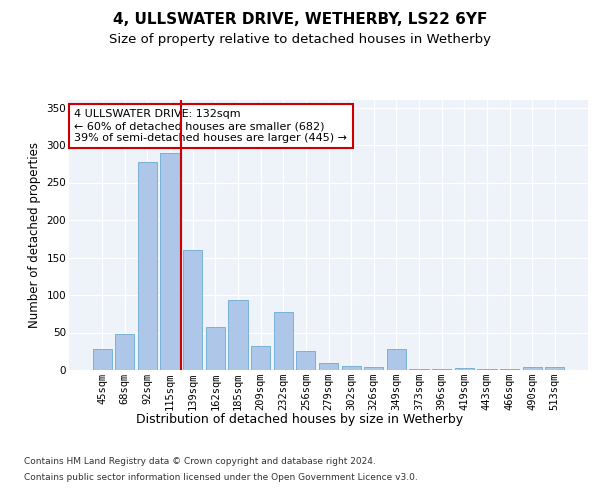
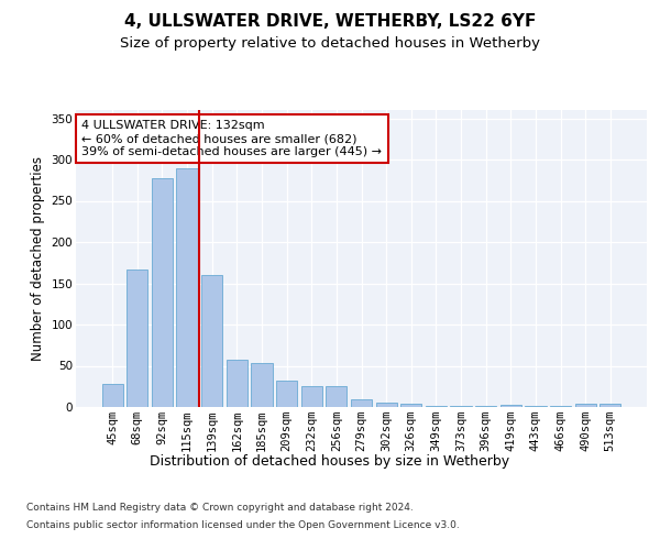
68sqm: 48 -> 167
185sqm: 94 -> 53
232sqm: 78 -> 25
349sqm: 28 -> 1
